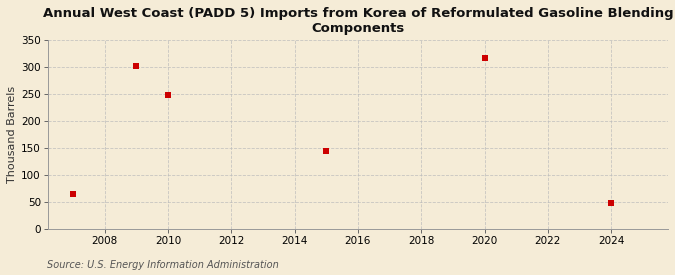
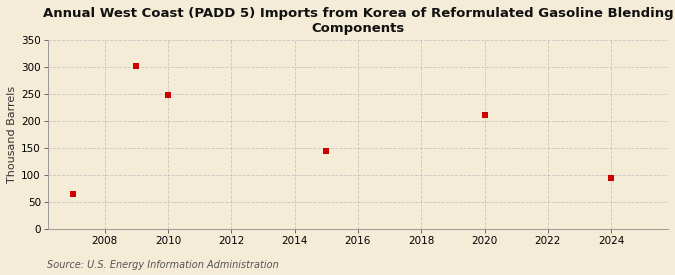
2020: 317 -> 212
2024: 48 -> 94
